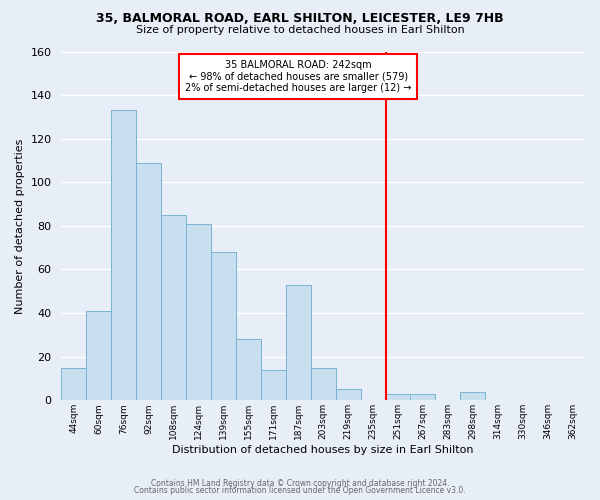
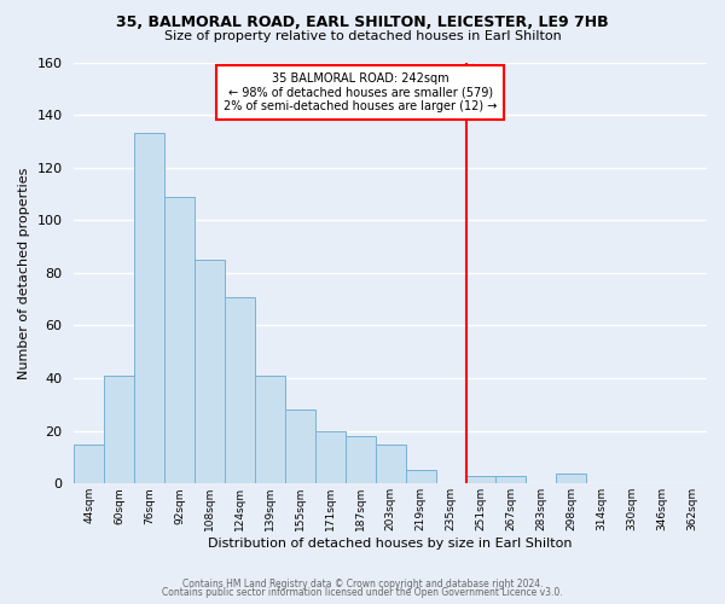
124sqm: 81 -> 71
139sqm: 68 -> 41
171sqm: 14 -> 20
187sqm: 53 -> 18
